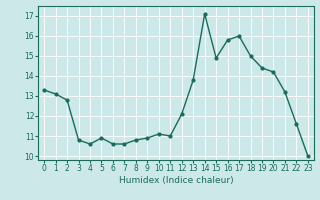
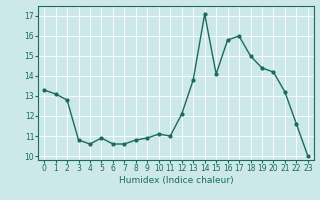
15: 14.9 -> 14.1
